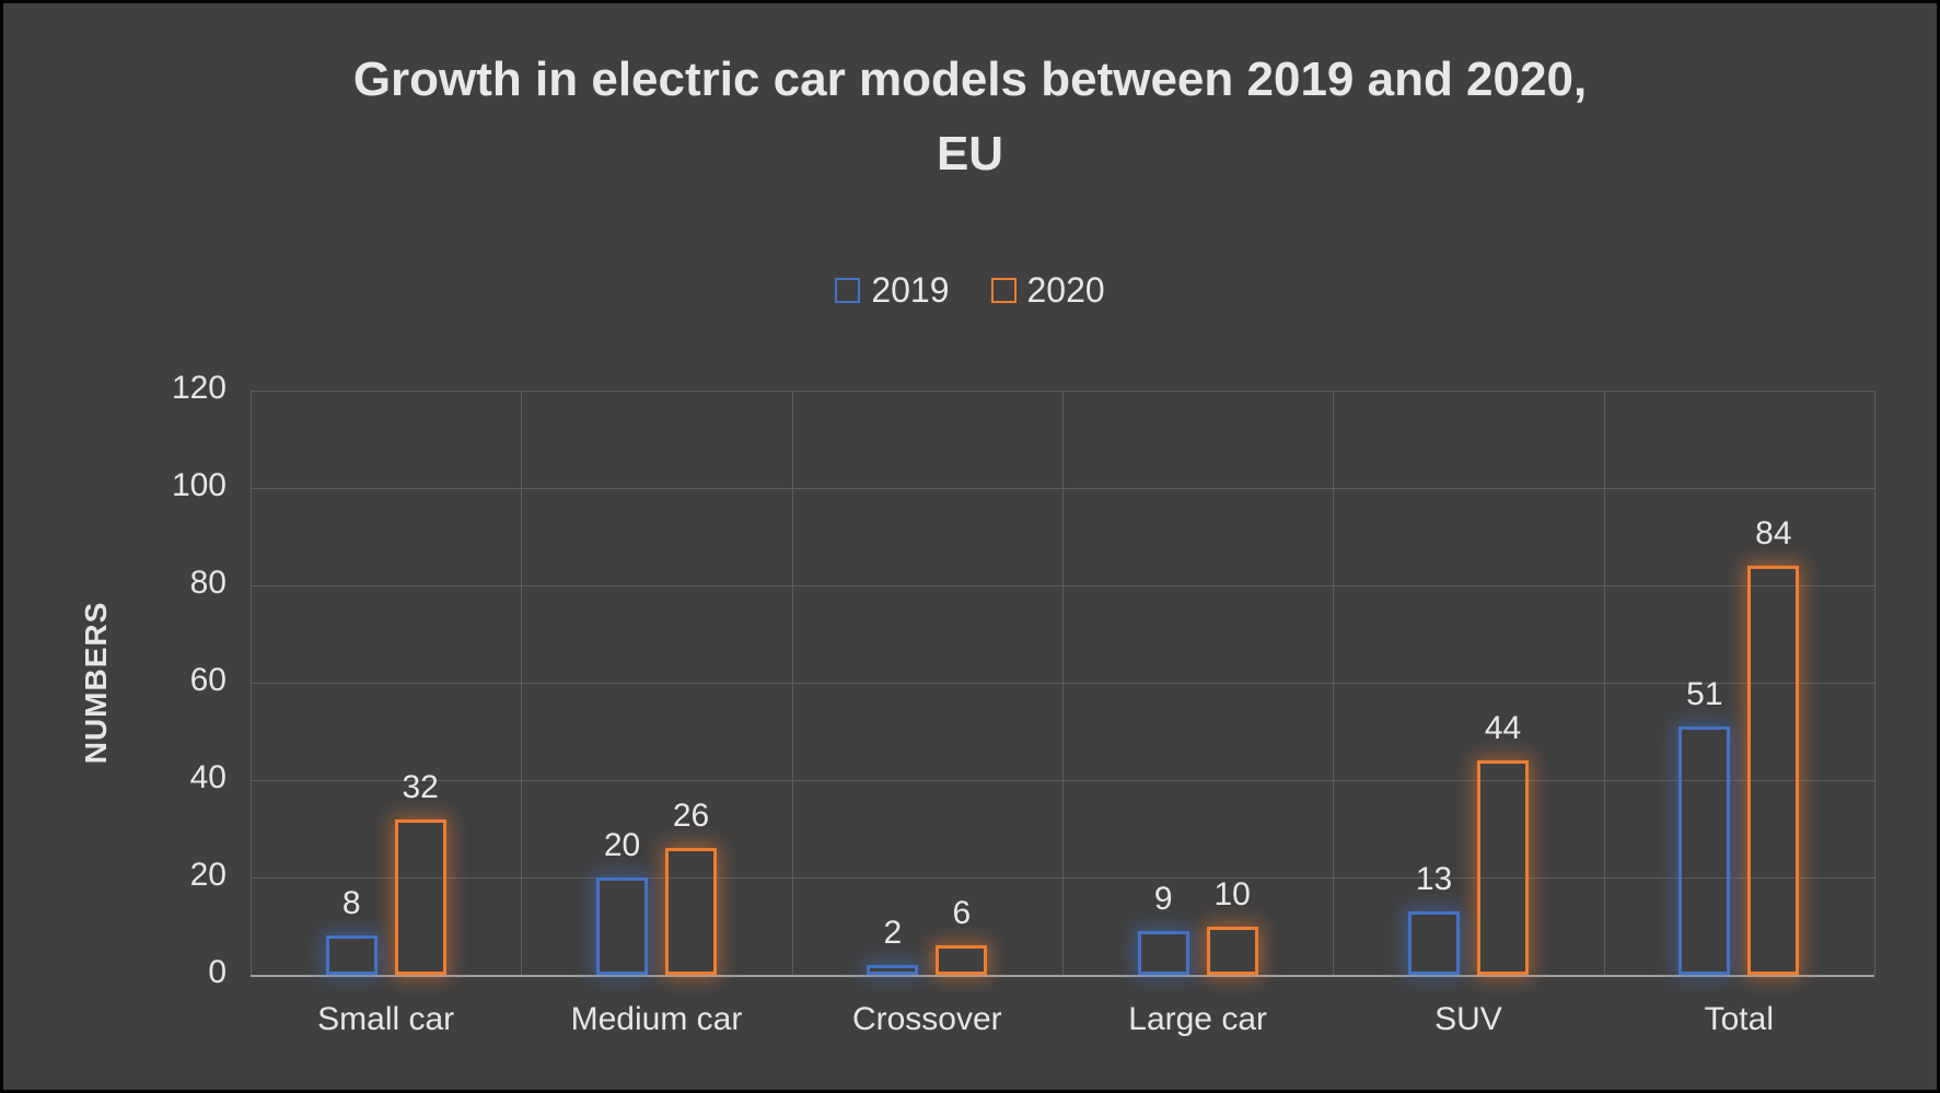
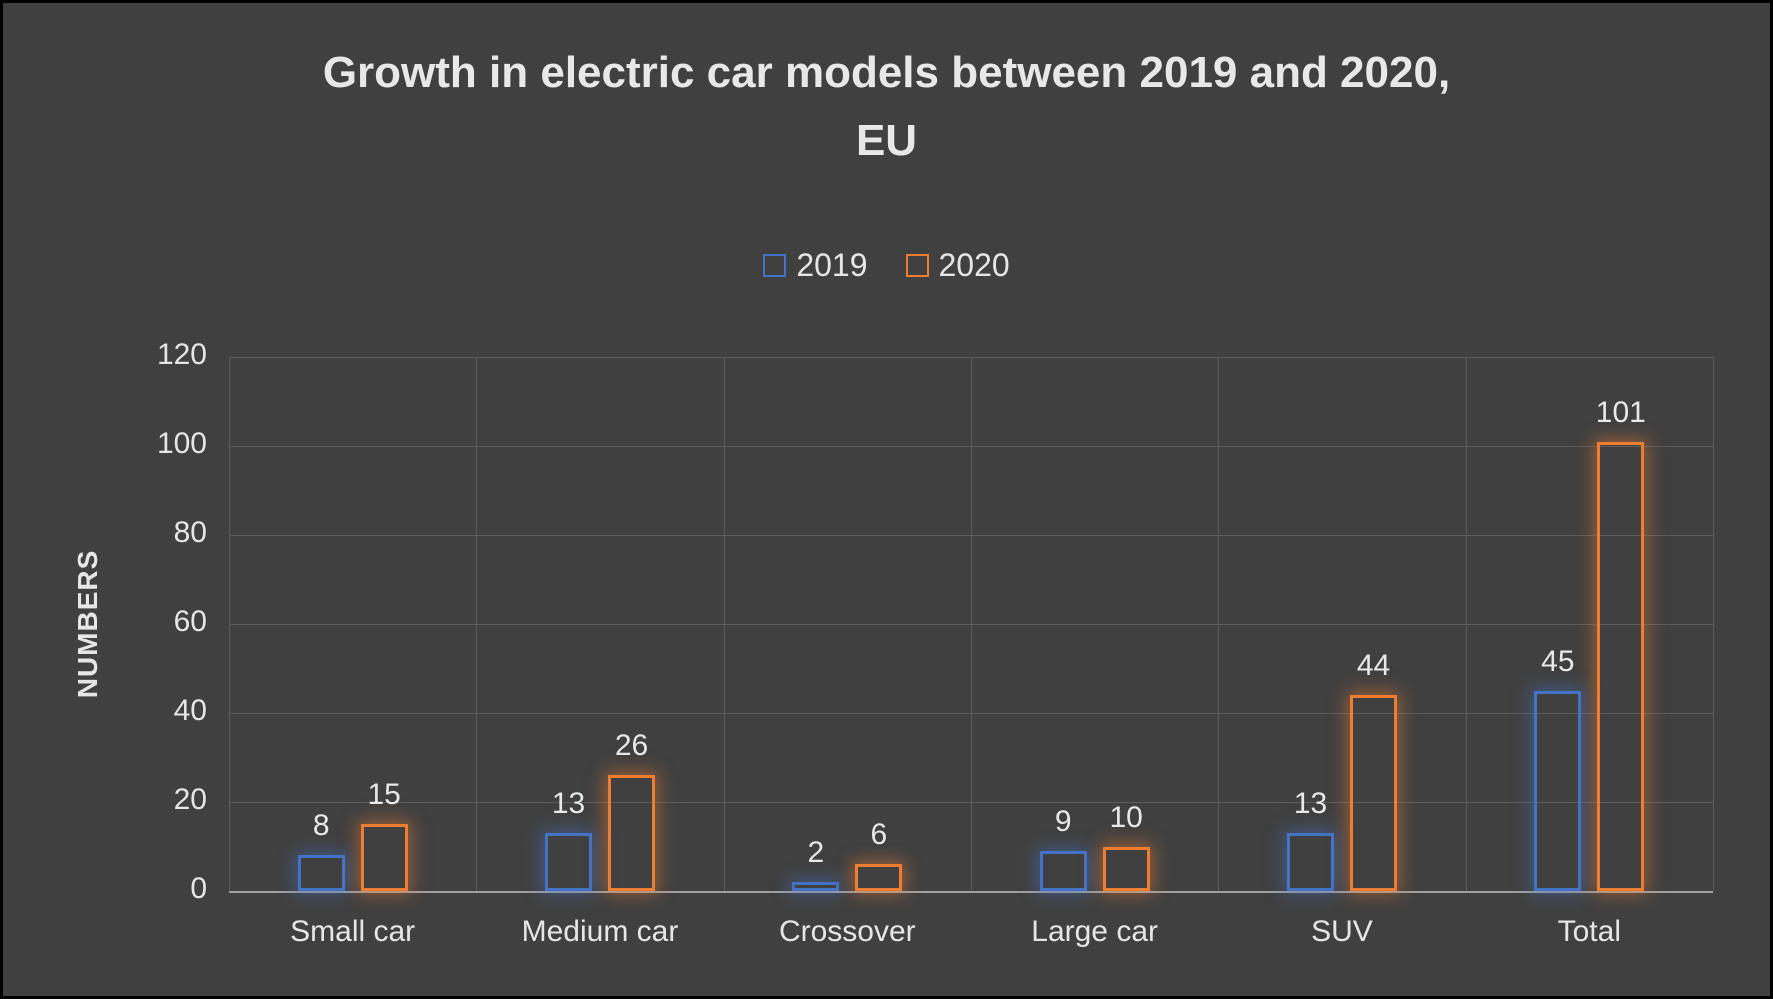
2020/Small car: 32 -> 15
2019/Medium car: 20 -> 13
2019/Total: 51 -> 45
2020/Total: 84 -> 101
